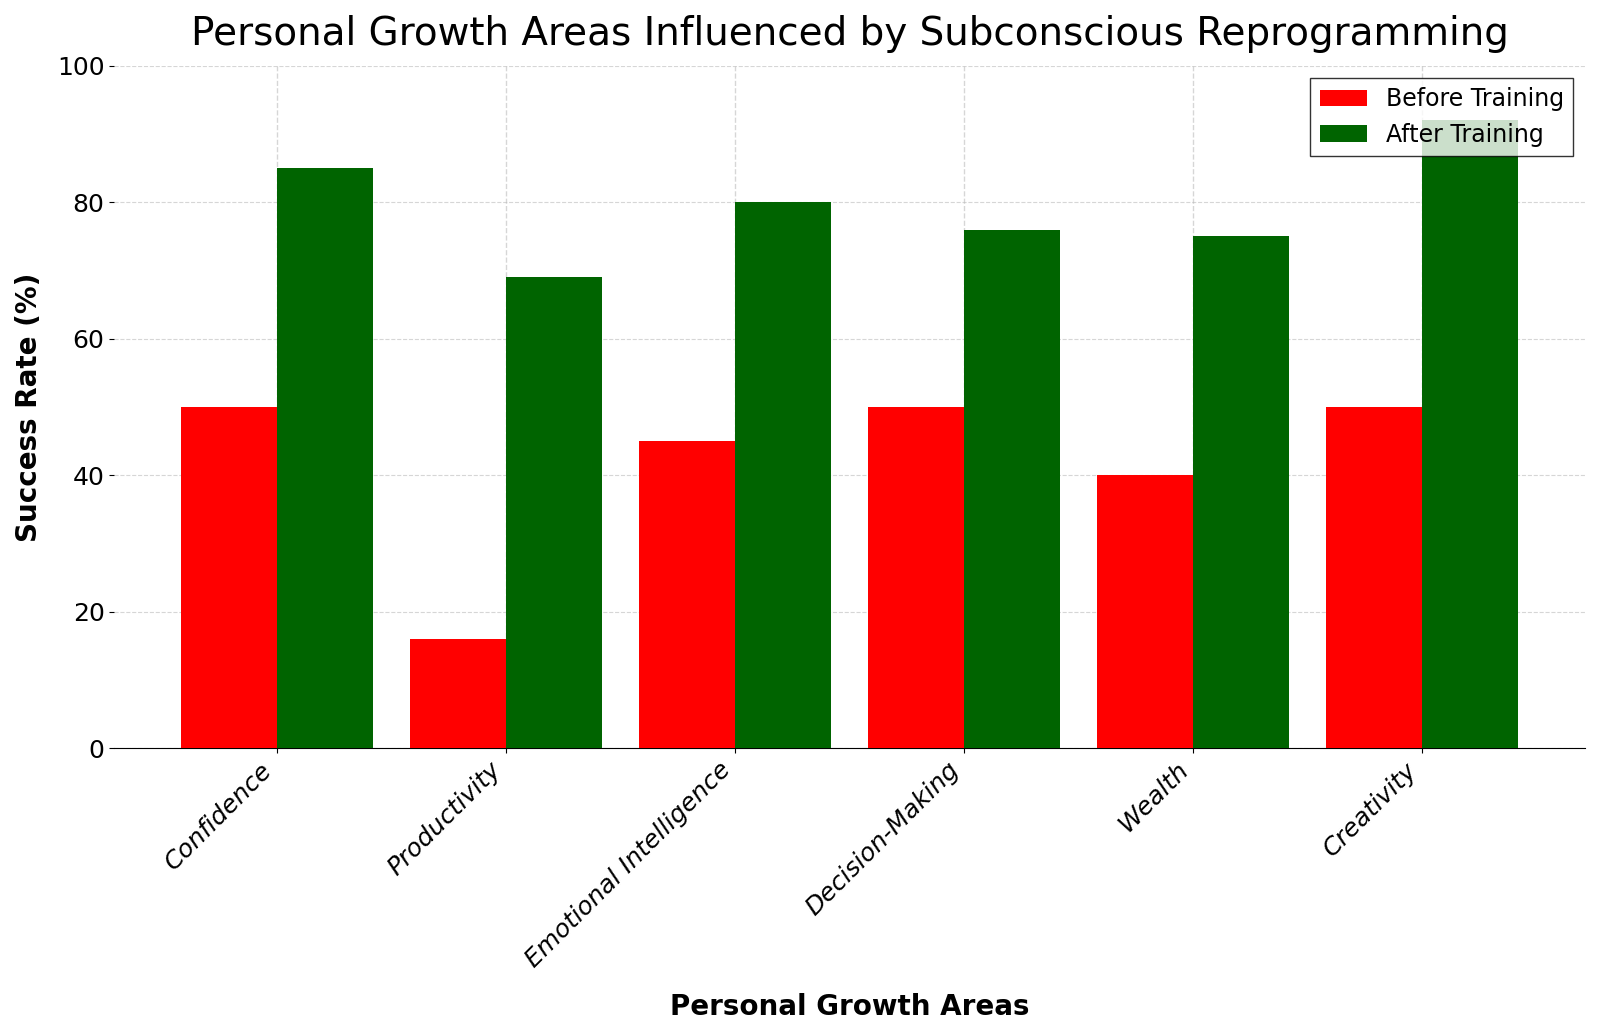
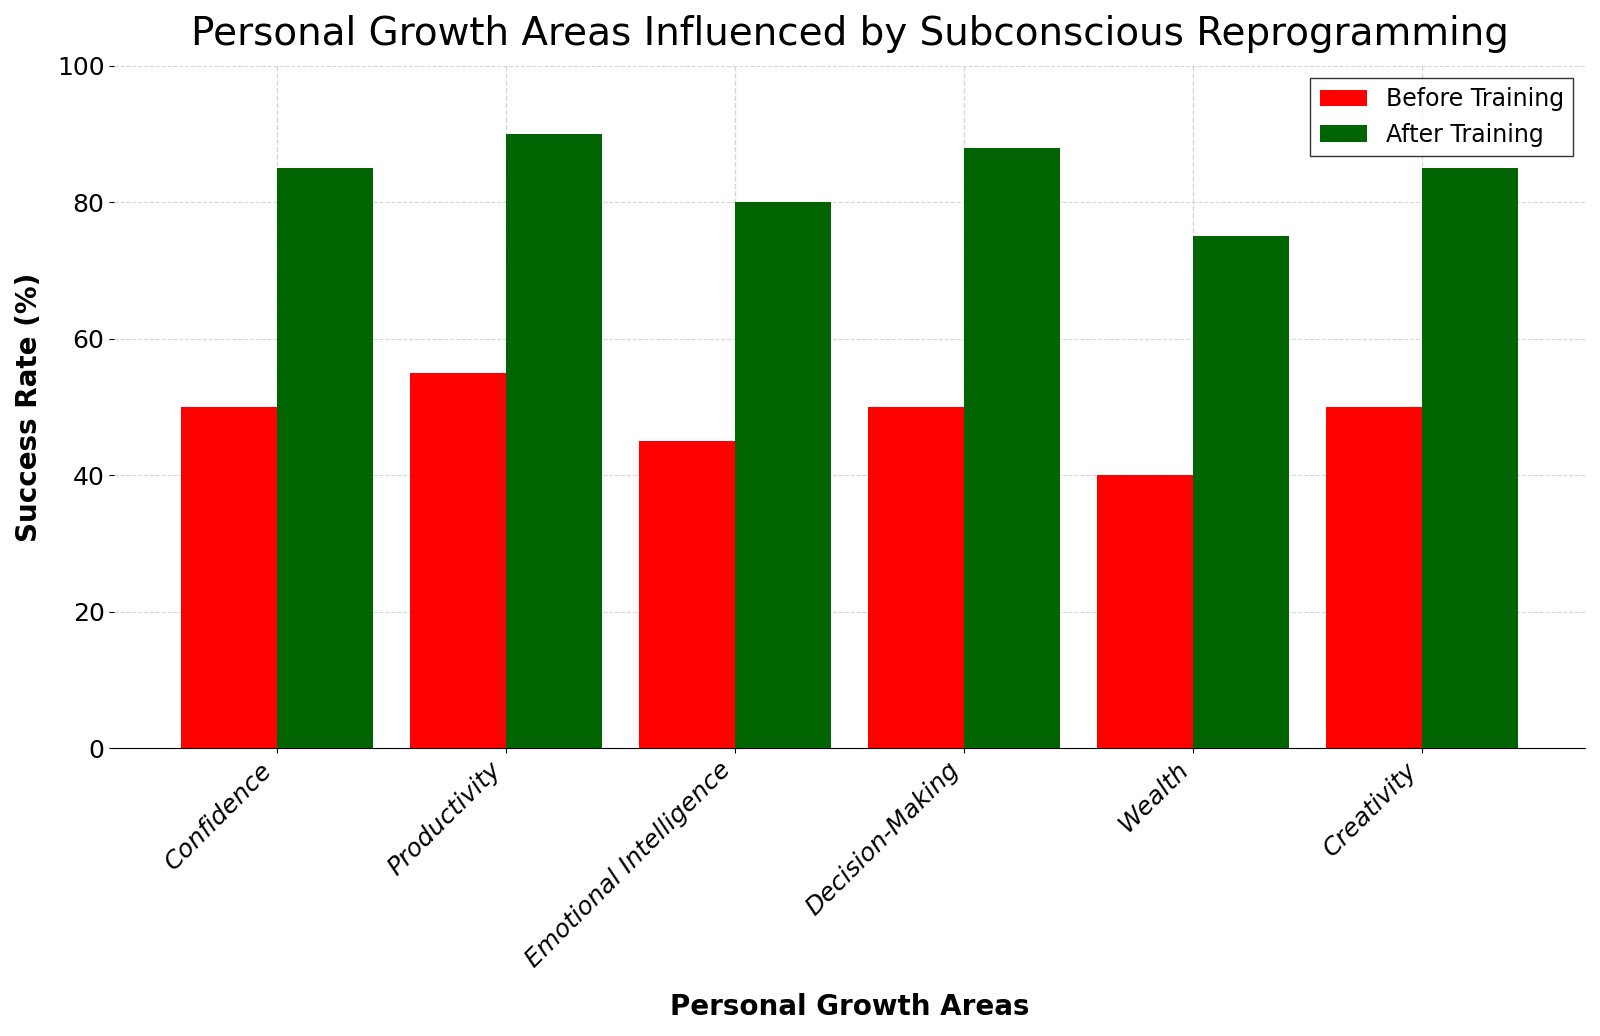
Before Training/Productivity: 16 -> 55
After Training/Productivity: 69 -> 90
After Training/Decision-Making: 76 -> 88
After Training/Creativity: 92 -> 85
